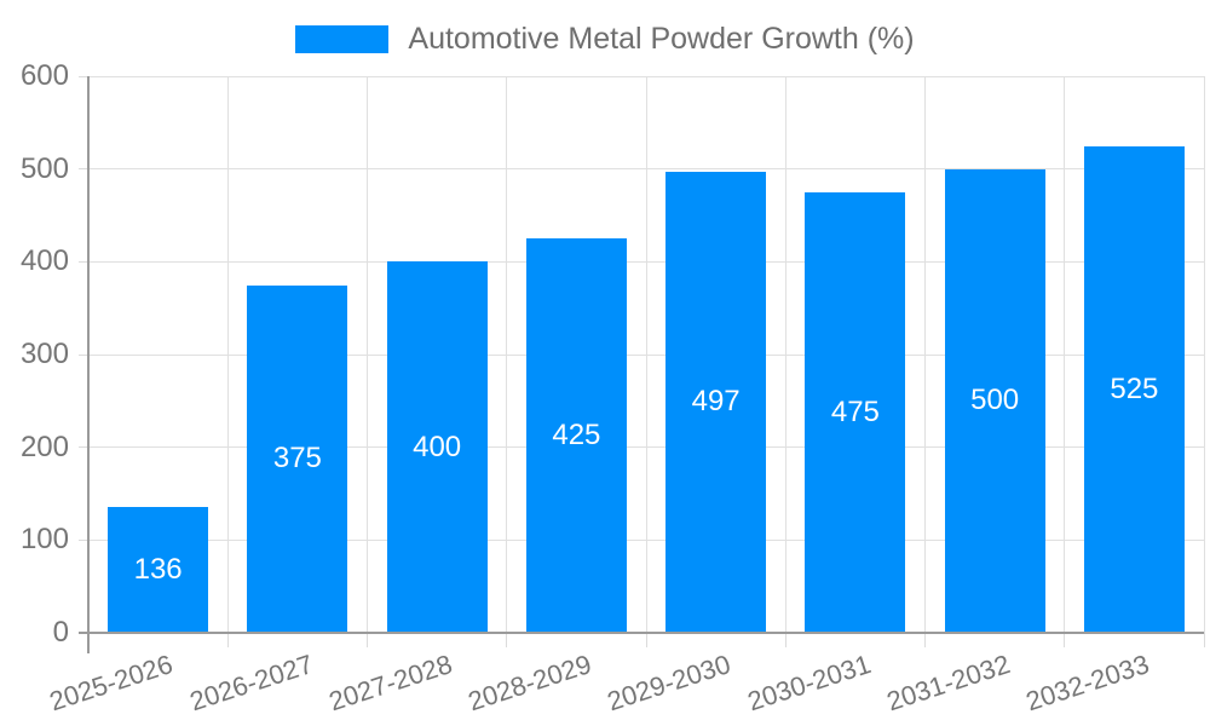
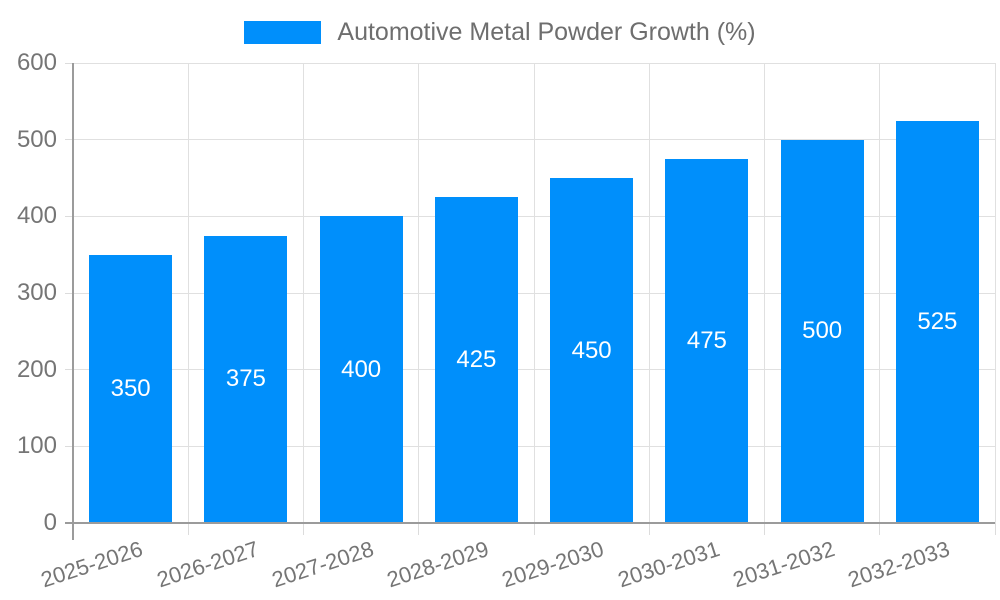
2025-2026: 136 -> 350
2029-2030: 497 -> 450
